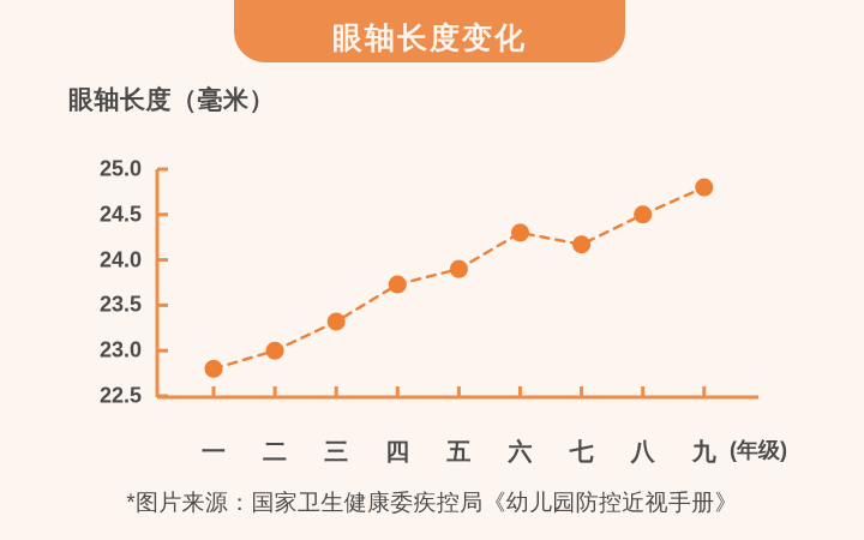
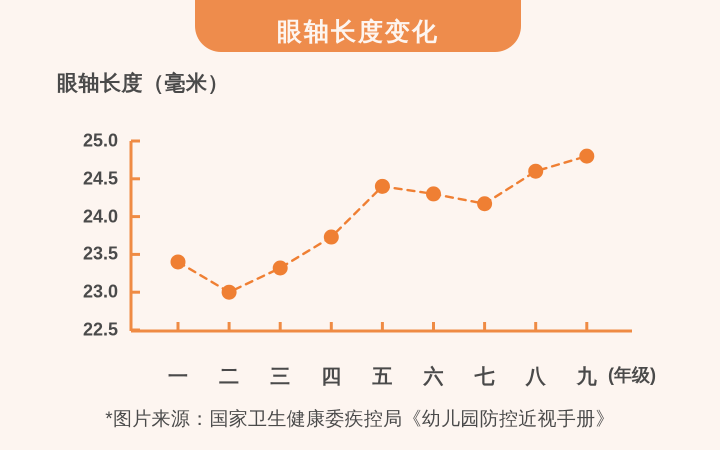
一: 22.8 -> 23.4
五: 23.9 -> 24.4
八: 24.5 -> 24.6
